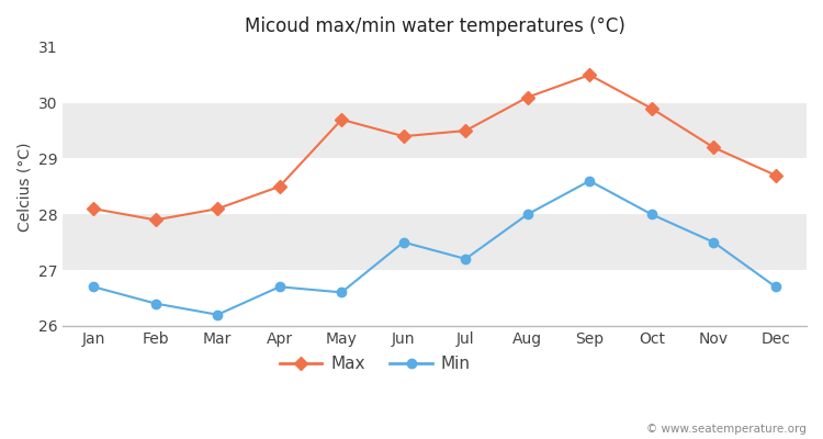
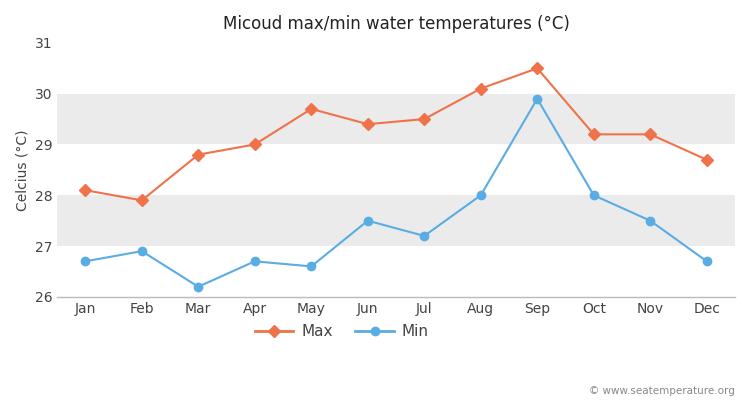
Min/Feb: 26.4 -> 26.9
Max/Mar: 28.1 -> 28.8
Max/Apr: 28.5 -> 29.0
Min/Sep: 28.6 -> 29.9
Max/Oct: 29.9 -> 29.2
